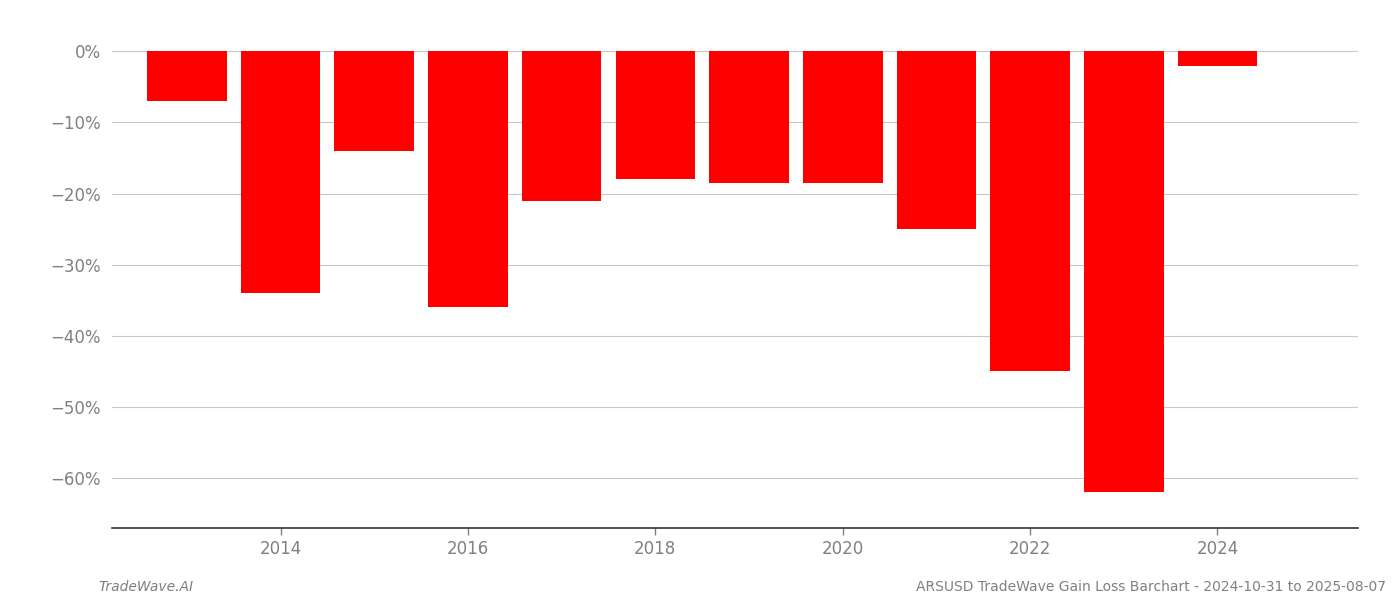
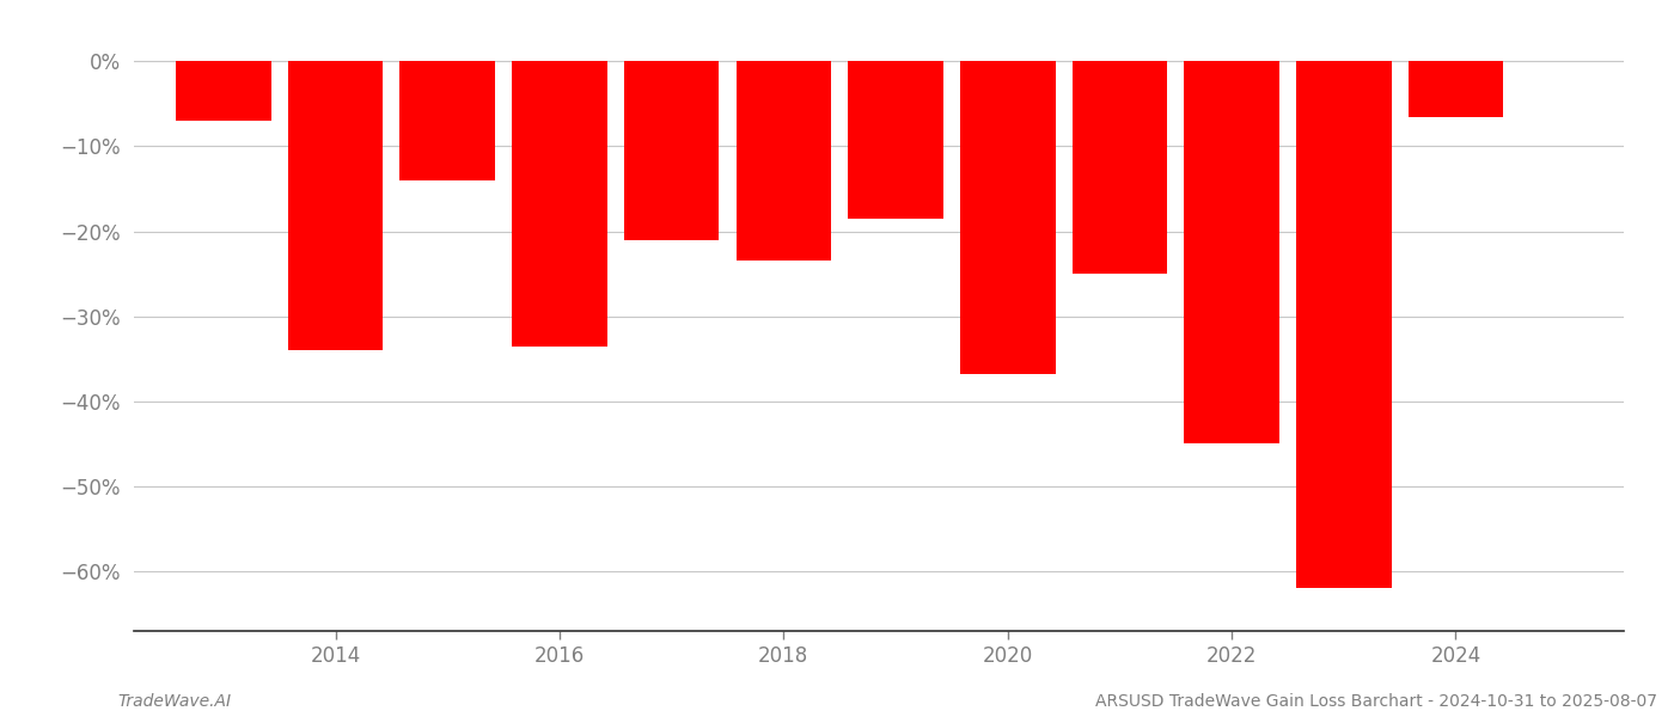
2016: -36.0% -> -33.6%
2018: -18.0% -> -23.4%
2020: -18.5% -> -36.8%
2024: -2.0% -> -6.6%
